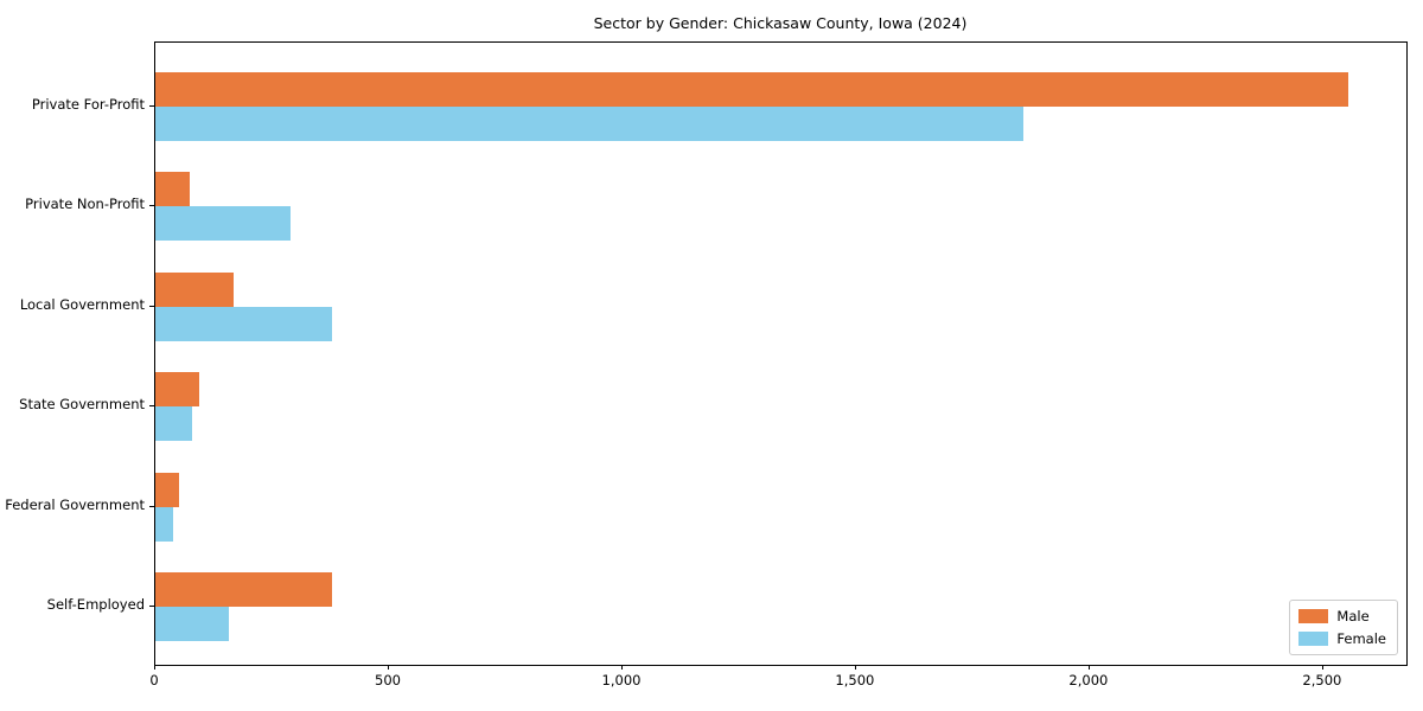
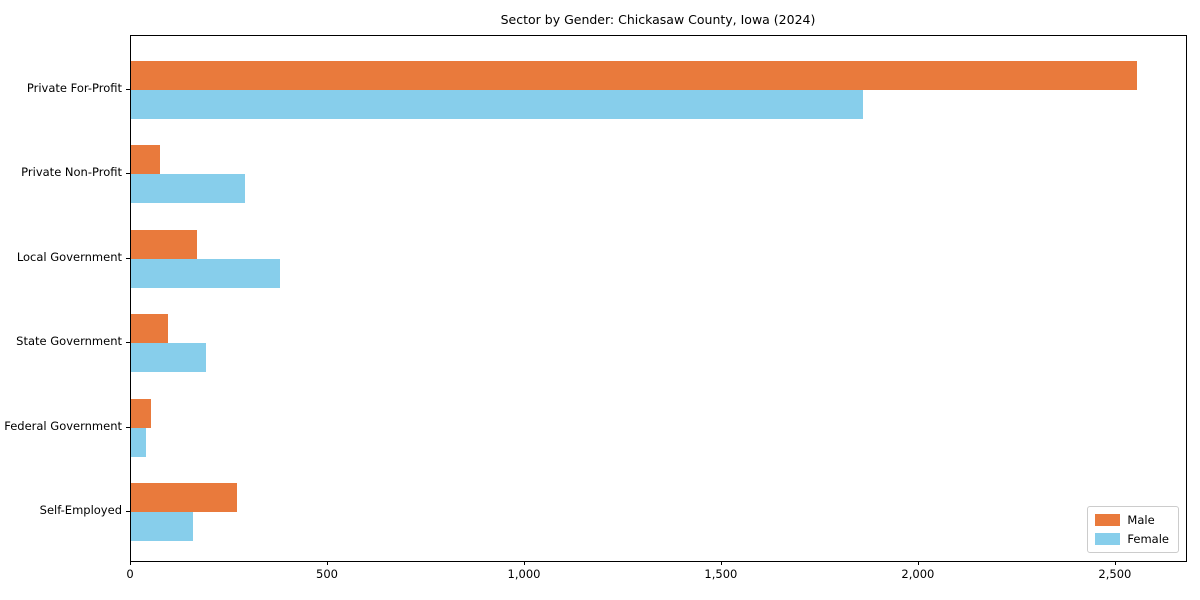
Female/State Government: 80 -> 190
Male/Self-Employed: 380 -> 270
